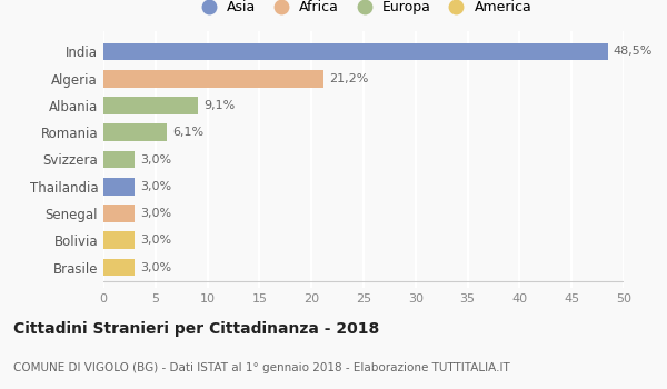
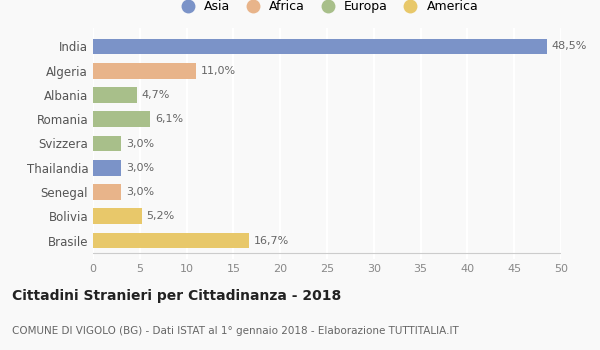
Algeria: 21,2% -> 11,0%
Albania: 9,1% -> 4,7%
Bolivia: 3,0% -> 5,2%
Brasile: 3,0% -> 16,7%
